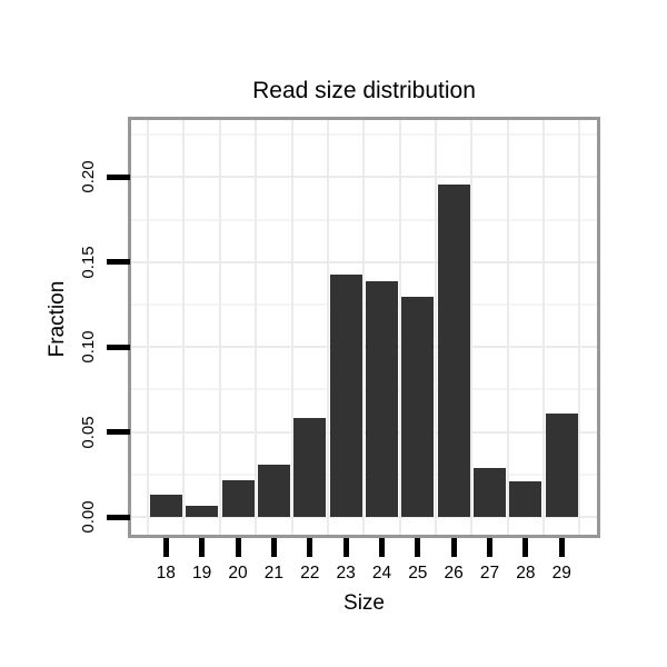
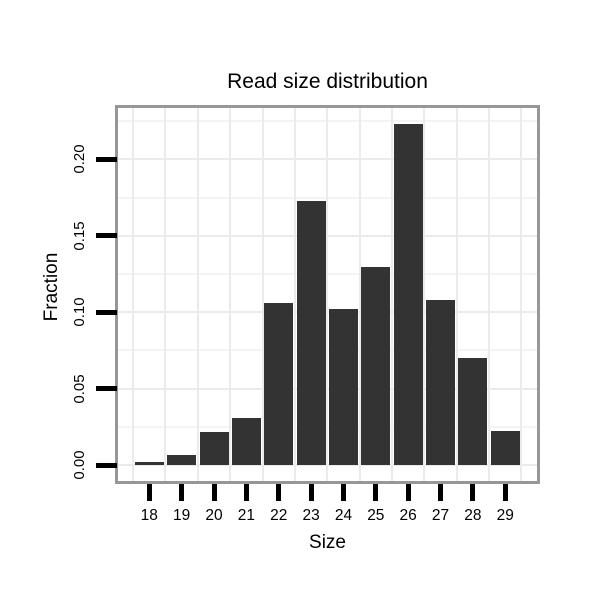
18: 0.013 -> 0.002
22: 0.058 -> 0.106
23: 0.143 -> 0.173
24: 0.139 -> 0.102
26: 0.196 -> 0.223
27: 0.029 -> 0.108
28: 0.021 -> 0.070
29: 0.061 -> 0.022
